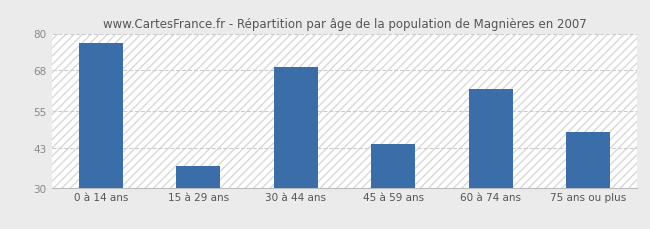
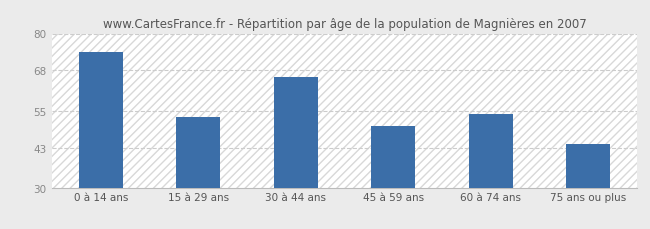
0 à 14 ans: 77 -> 74
15 à 29 ans: 37 -> 53
30 à 44 ans: 69 -> 66
45 à 59 ans: 44 -> 50
60 à 74 ans: 62 -> 54
75 ans ou plus: 48 -> 44
